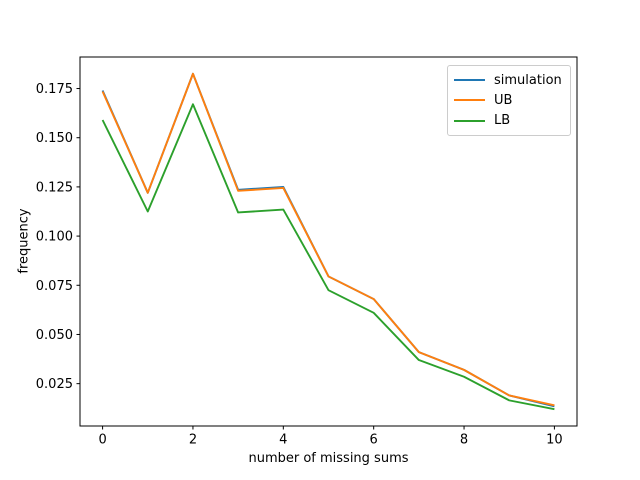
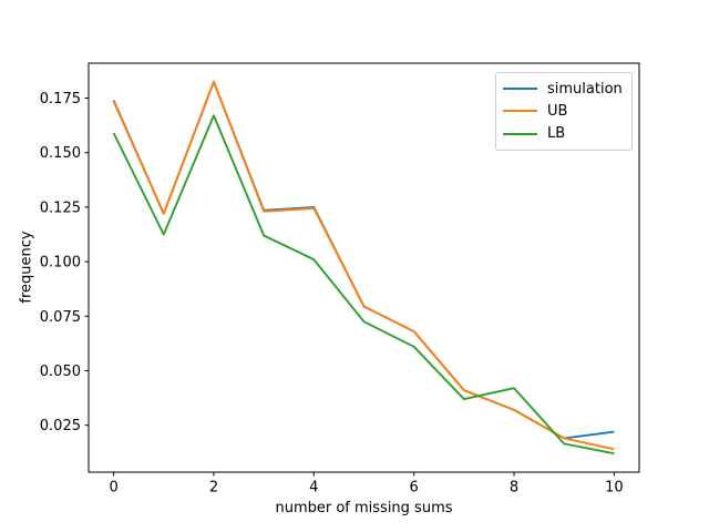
LB/4: 0.114 -> 0.101
LB/8: 0.029 -> 0.042
simulation/10: 0.013 -> 0.022
